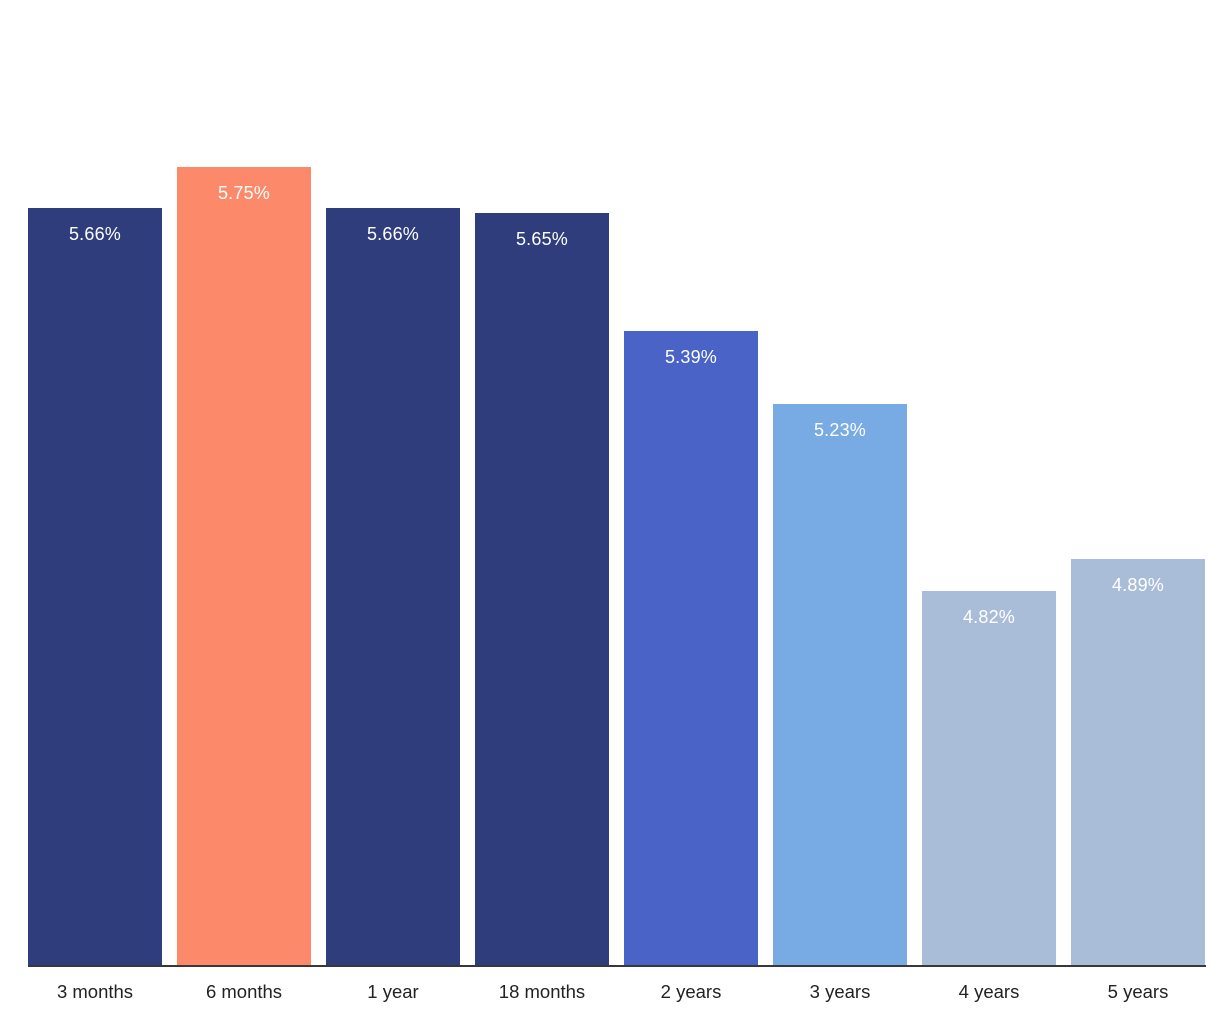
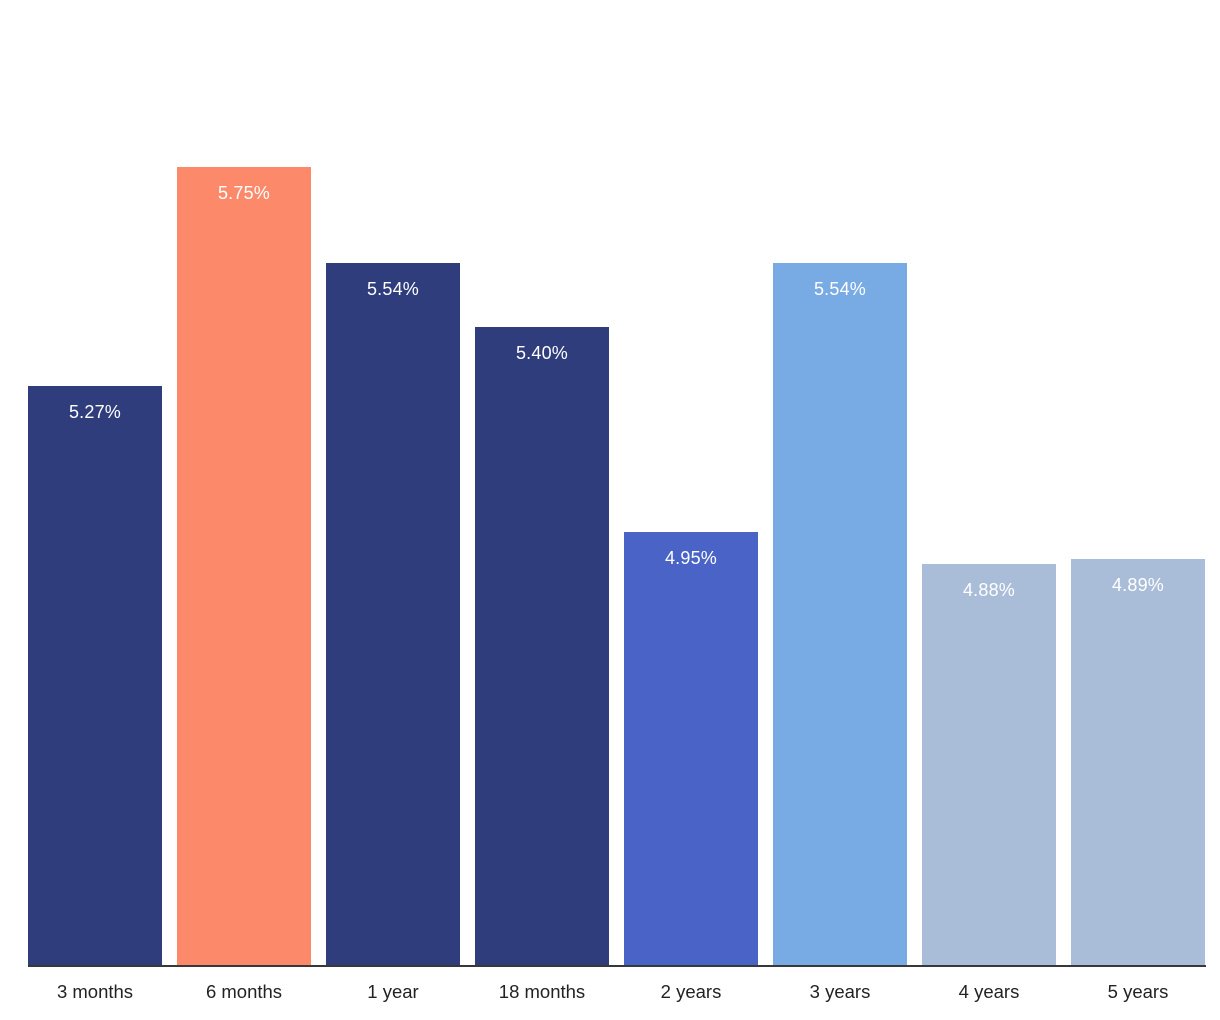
3 months: 5.66% -> 5.27%
1 year: 5.66% -> 5.54%
18 months: 5.65% -> 5.40%
2 years: 5.39% -> 4.95%
3 years: 5.23% -> 5.54%
4 years: 4.82% -> 4.88%
